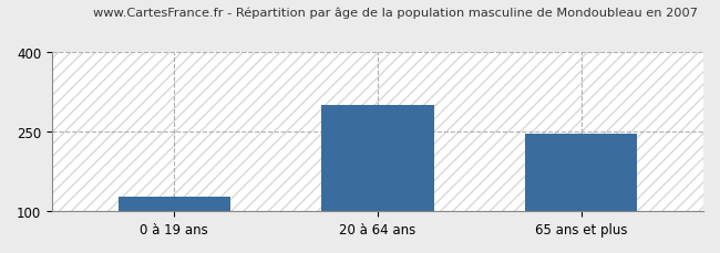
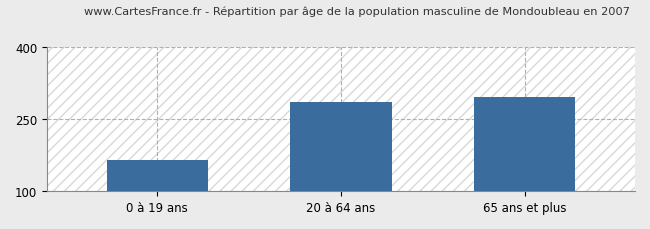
0 à 19 ans: 127 -> 165
20 à 64 ans: 300 -> 285
65 ans et plus: 246 -> 295
